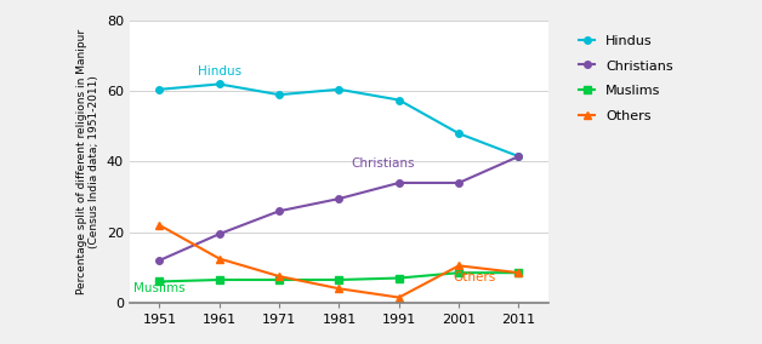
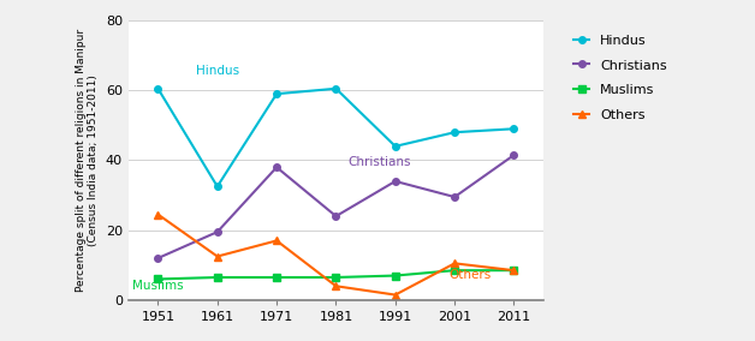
Others/1951: 22.0 -> 24.5
Hindus/1961: 62.0 -> 32.5
Christians/1971: 26.0 -> 38.0
Others/1971: 7.5 -> 17.0
Christians/1981: 29.5 -> 24.0
Hindus/1991: 57.5 -> 44.0
Christians/2001: 34.0 -> 29.5
Hindus/2011: 41.5 -> 49.0
